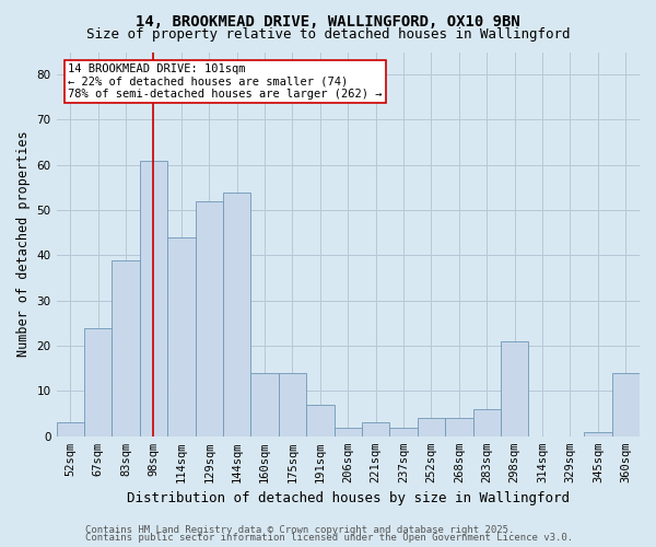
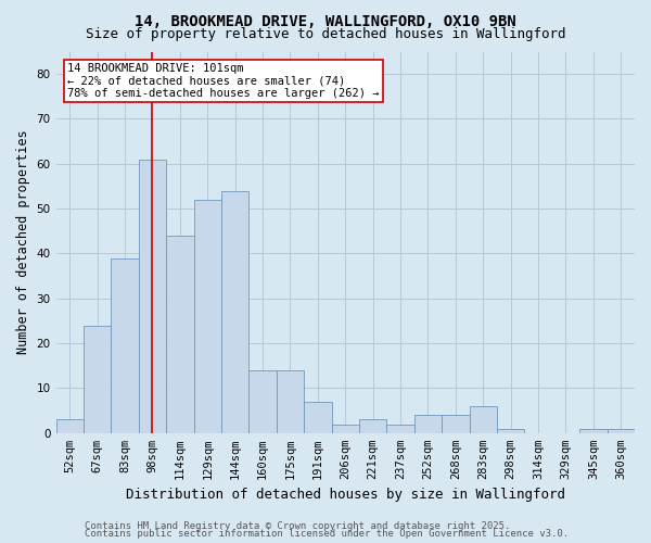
298sqm: 21 -> 1
360sqm: 14 -> 1
